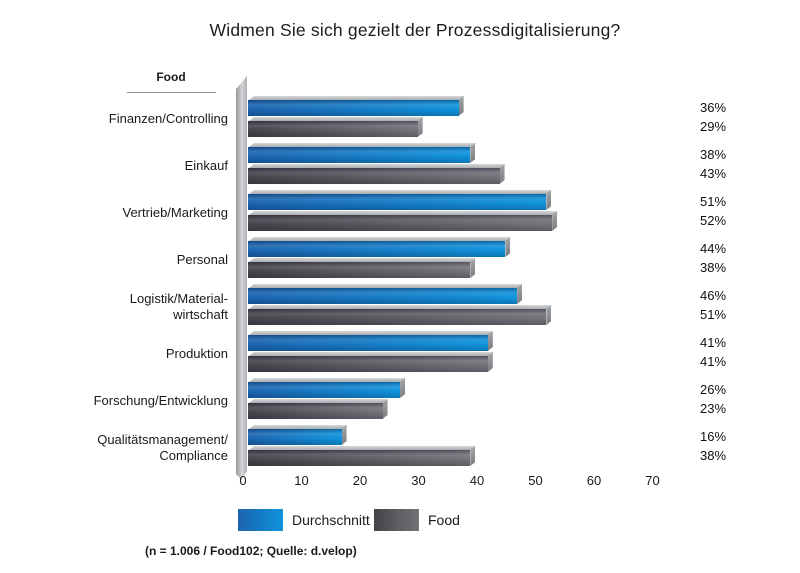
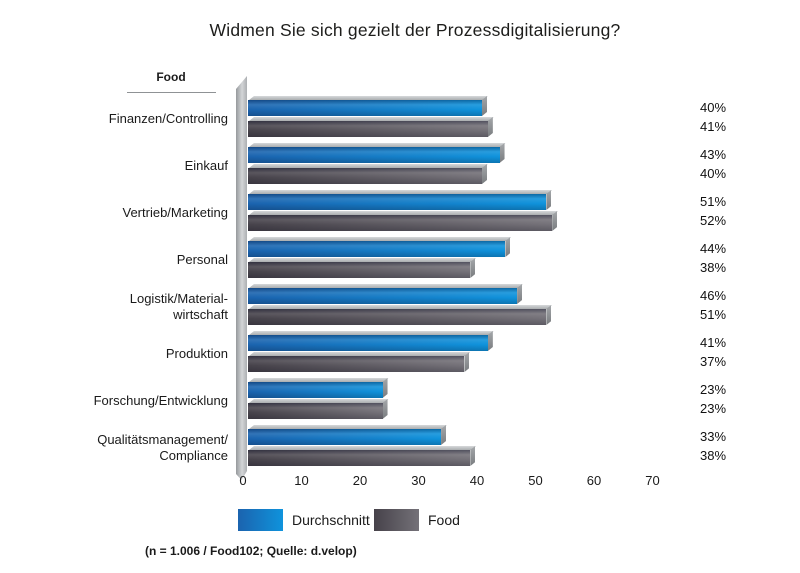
Durchschnitt/Finanzen/Controlling: 36% -> 40%
Food/Finanzen/Controlling: 29% -> 41%
Durchschnitt/Einkauf: 38% -> 43%
Food/Einkauf: 43% -> 40%
Food/Produktion: 41% -> 37%
Durchschnitt/Forschung/Entwicklung: 26% -> 23%
Durchschnitt/Qualitätsmanagement/Compliance: 16% -> 33%
